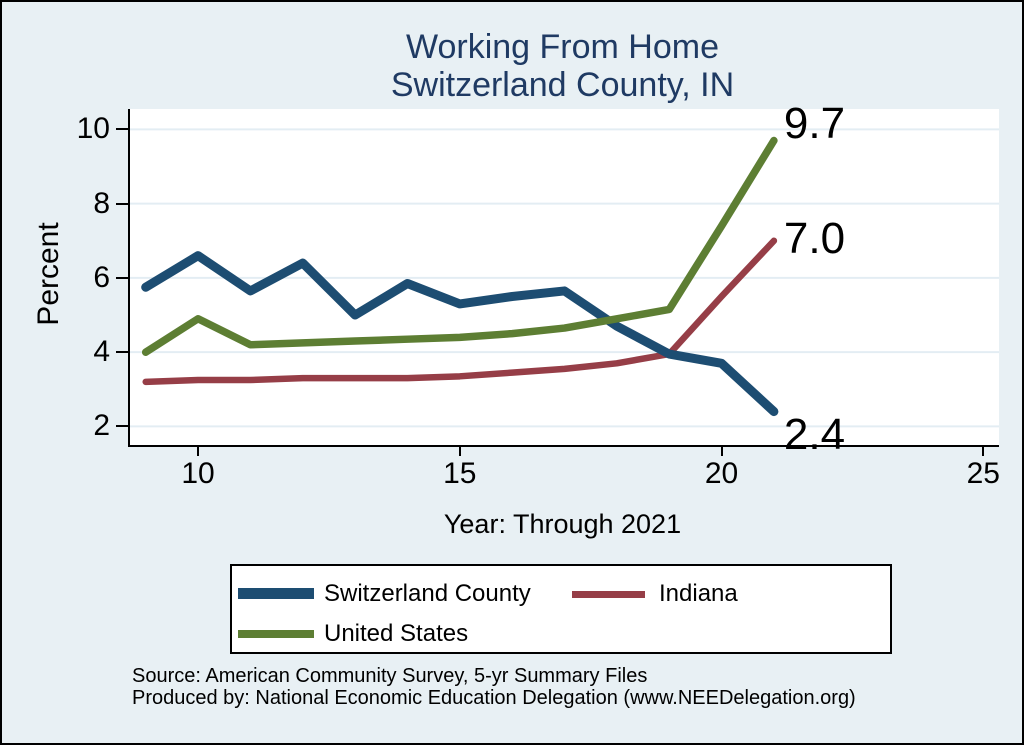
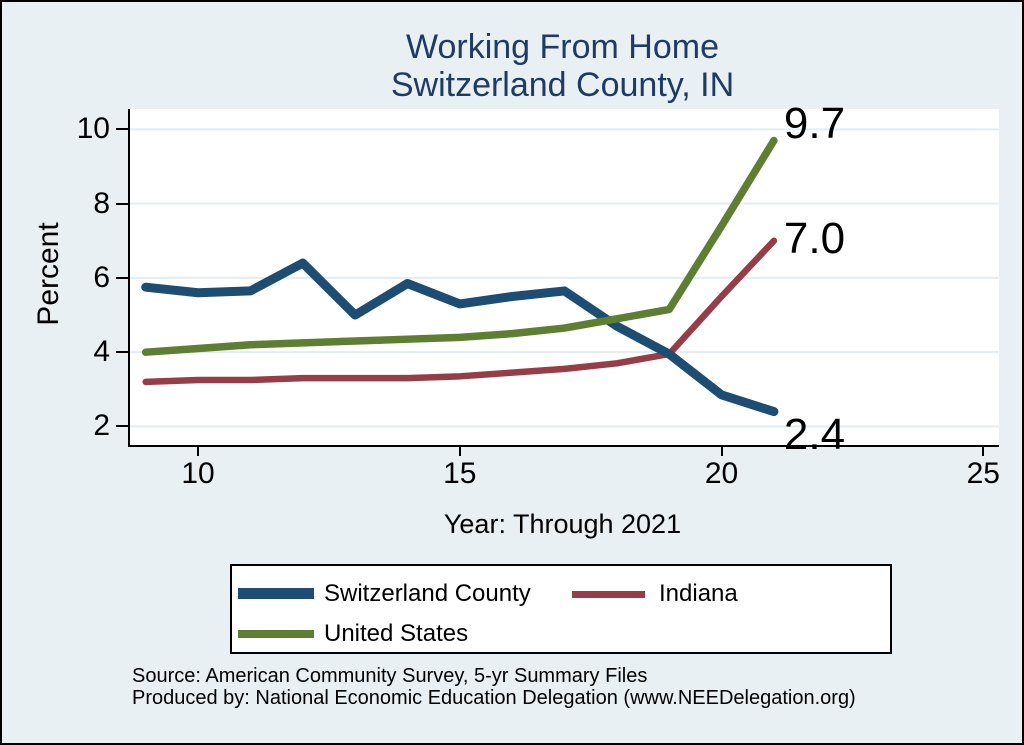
Switzerland County/10: 6.6 -> 5.6
United States/10: 4.9 -> 4.1
Switzerland County/20: 3.7 -> 2.9
